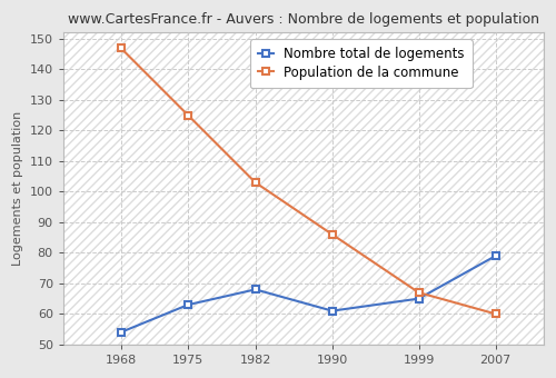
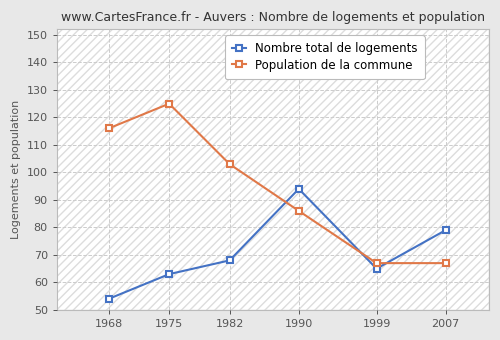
Population de la commune/1968: 147 -> 116
Nombre total de logements/1990: 61 -> 94
Population de la commune/2007: 60 -> 67
